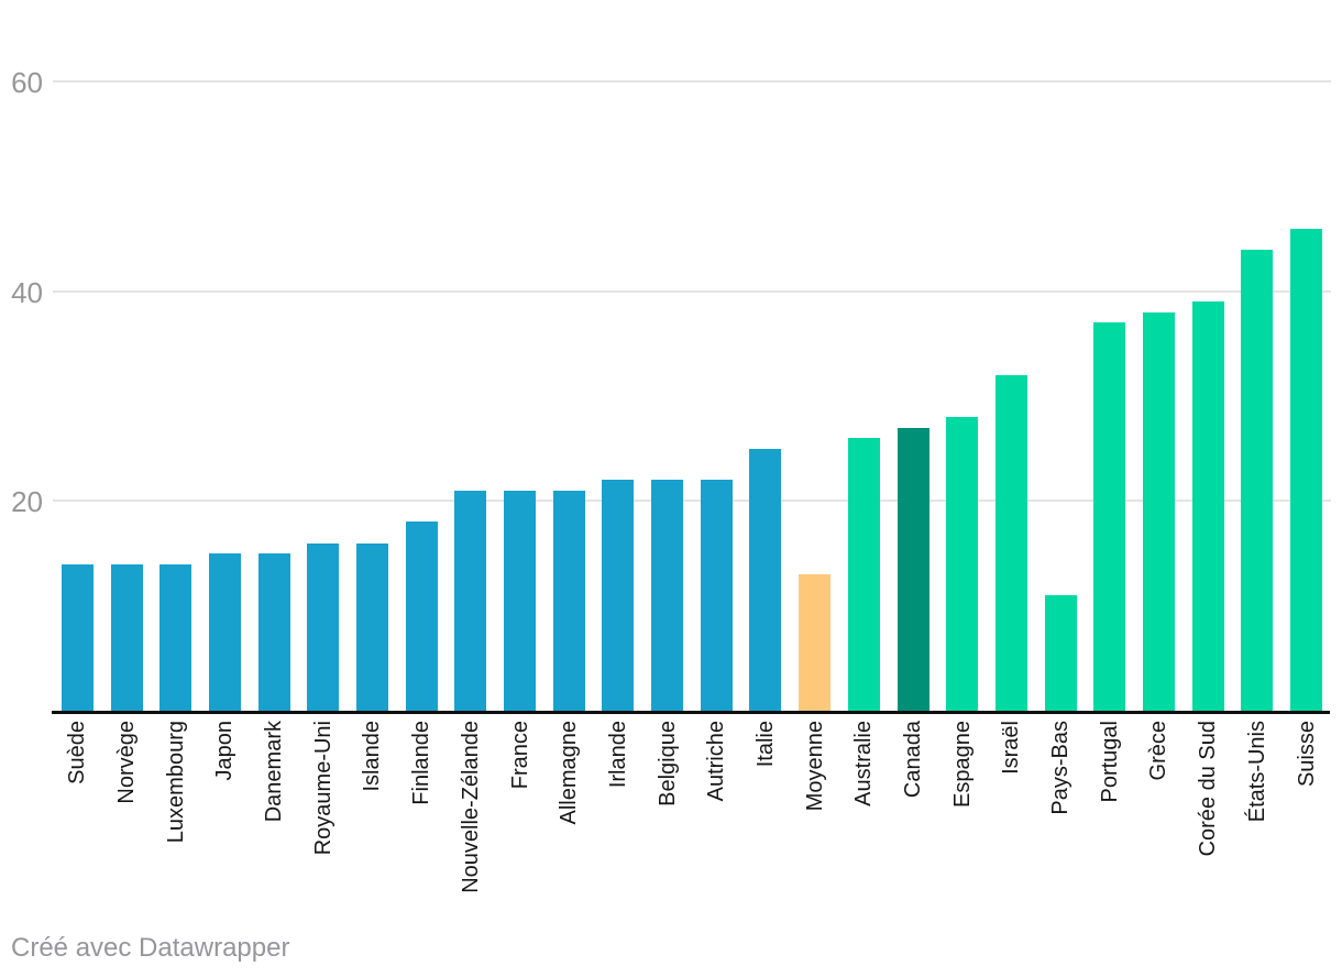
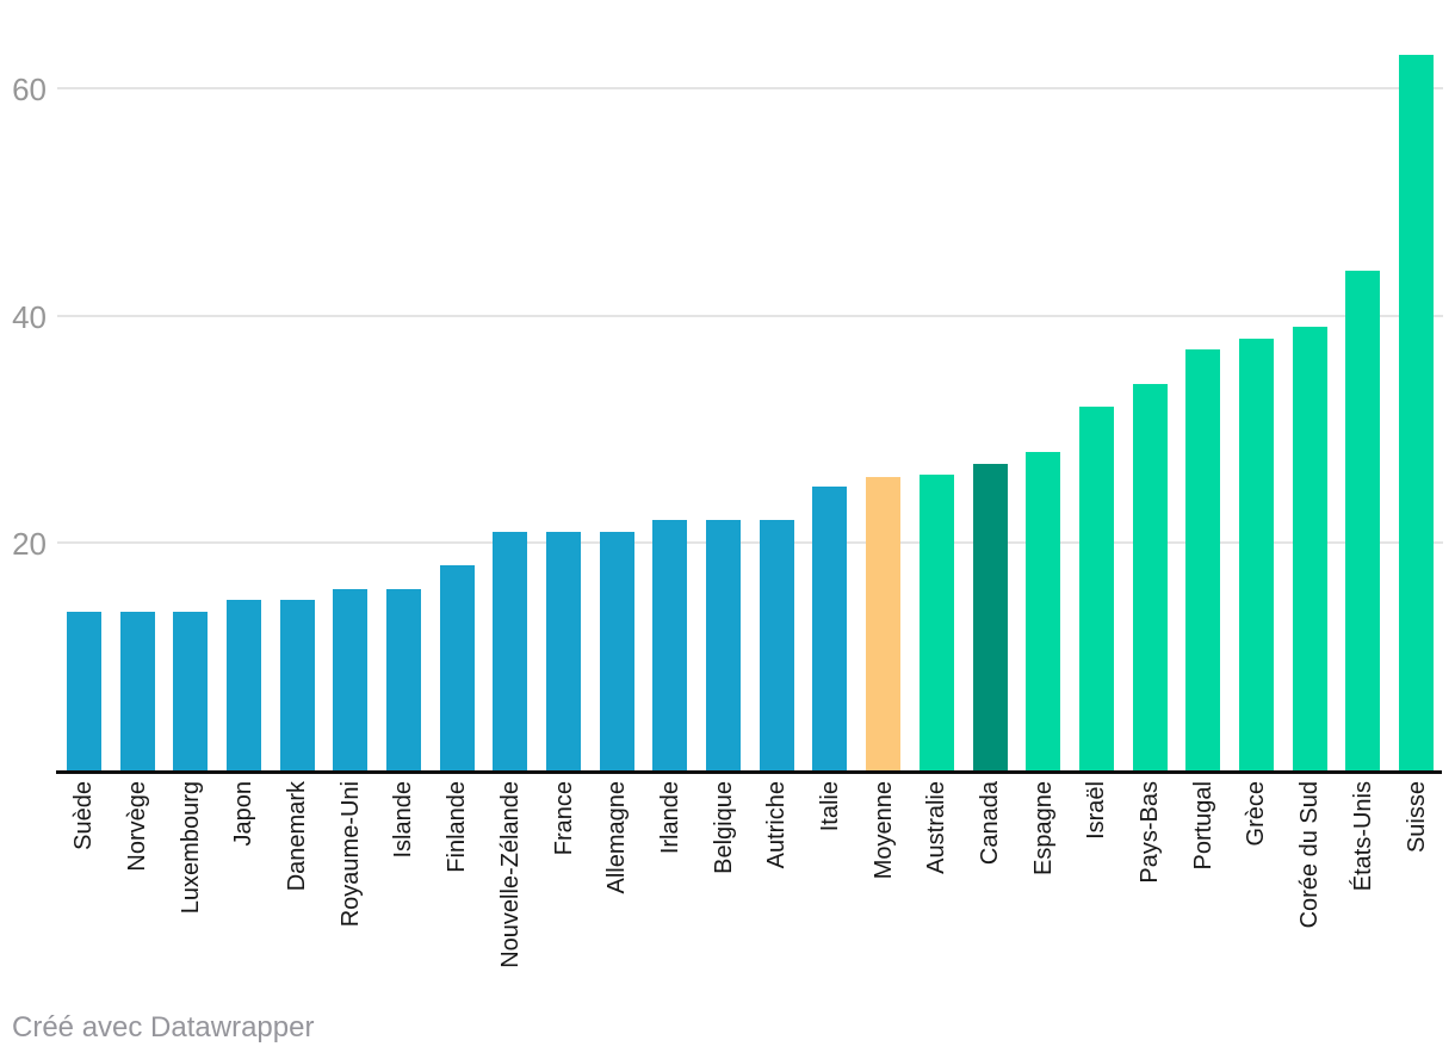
Moyenne: 13 -> 26
Pays-Bas: 11 -> 34
Suisse: 46 -> 63
